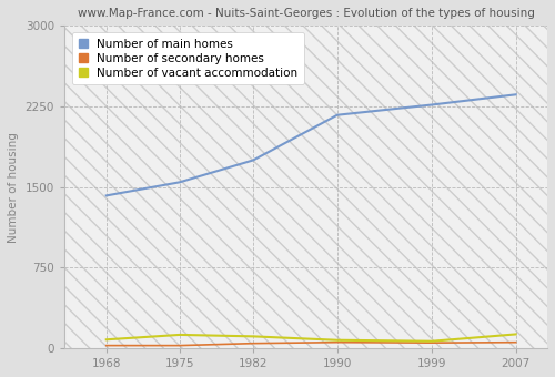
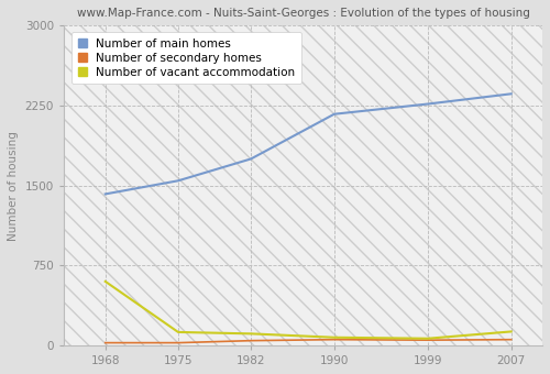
Number of vacant accommodation/1968: 80 -> 600
